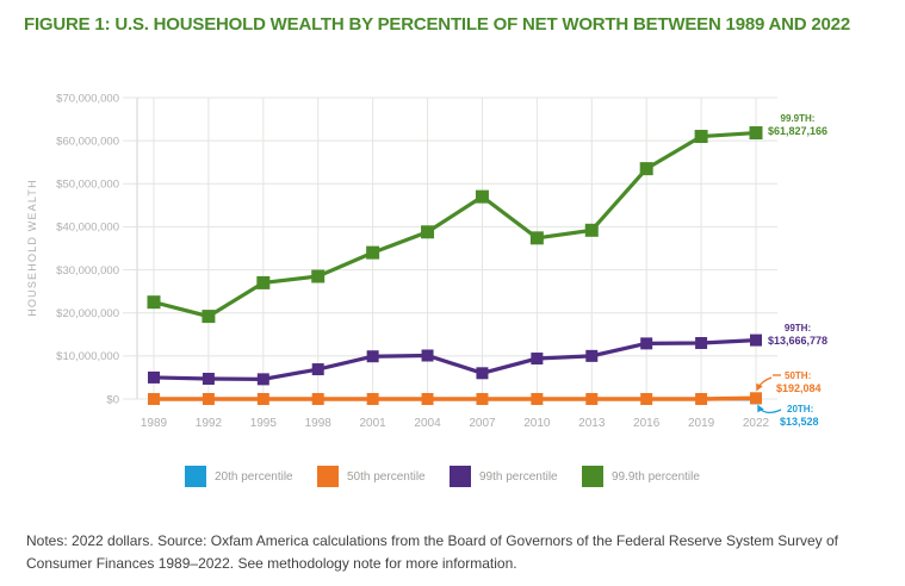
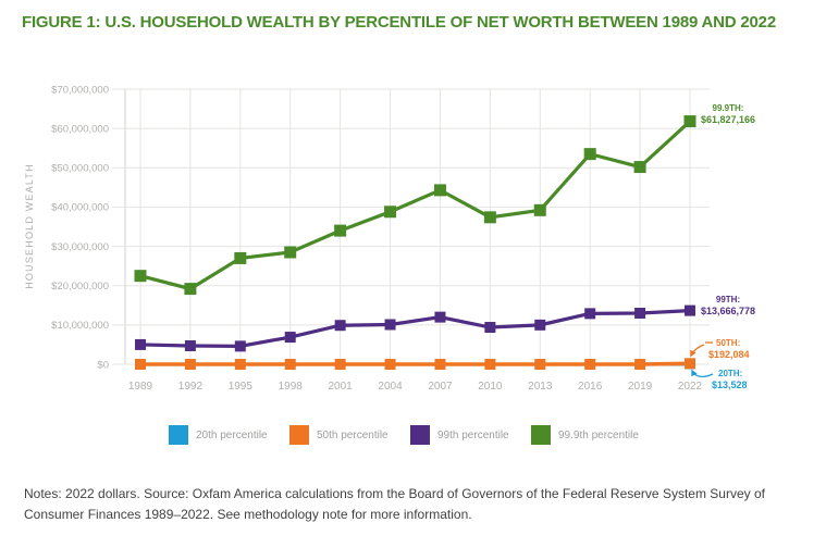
99th percentile/2007: $6000000 -> $12000000
99.9th percentile/2007: $47000000 -> $44000000
99.9th percentile/2019: $61000000 -> $50000000
